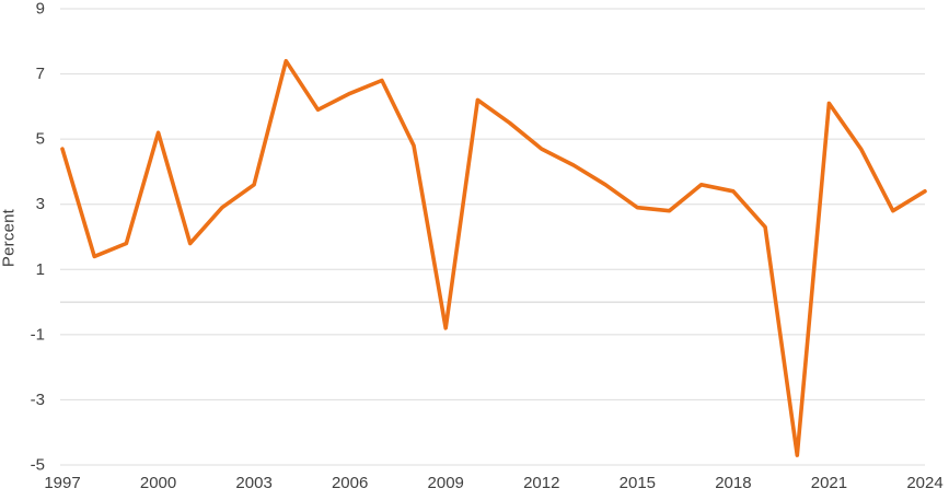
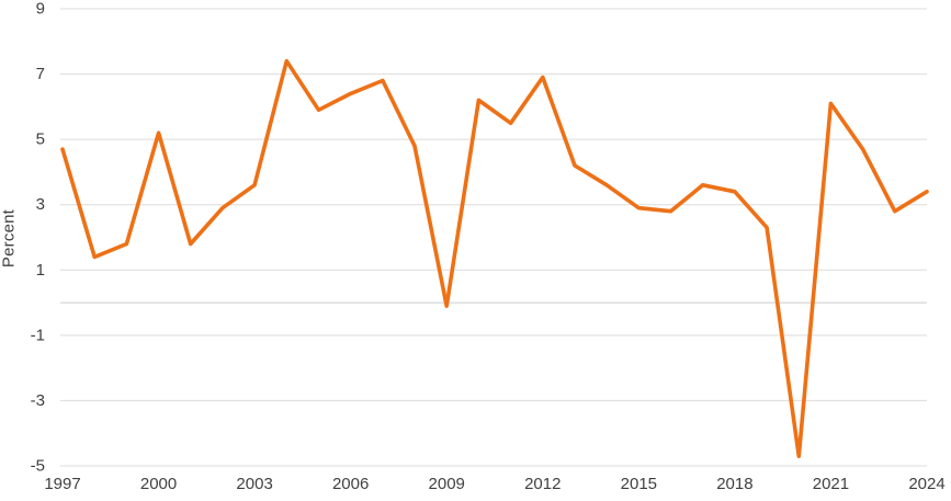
2009: -0.8 -> -0.1
2012: 4.7 -> 6.9
